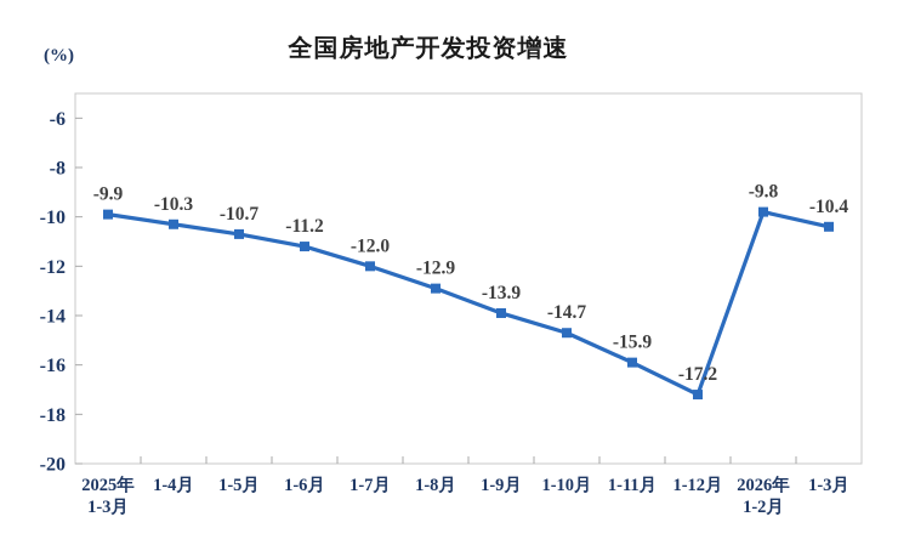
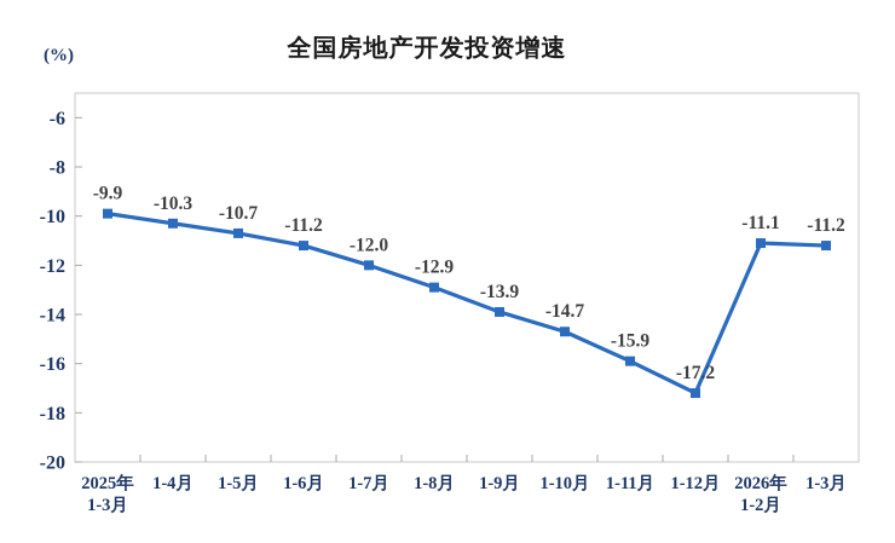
2026年 1-2月: -9.8 -> -11.1
1-3月: -10.4 -> -11.2
